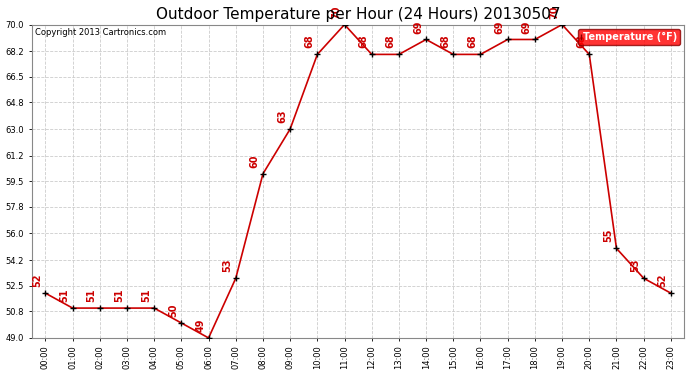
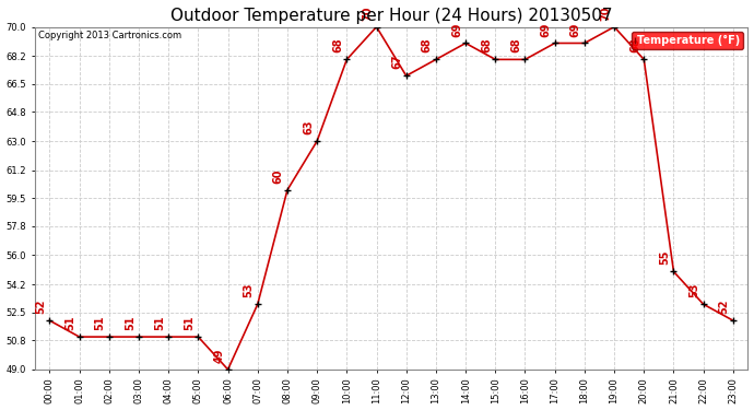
05:00: 50 -> 51
12:00: 68 -> 67
